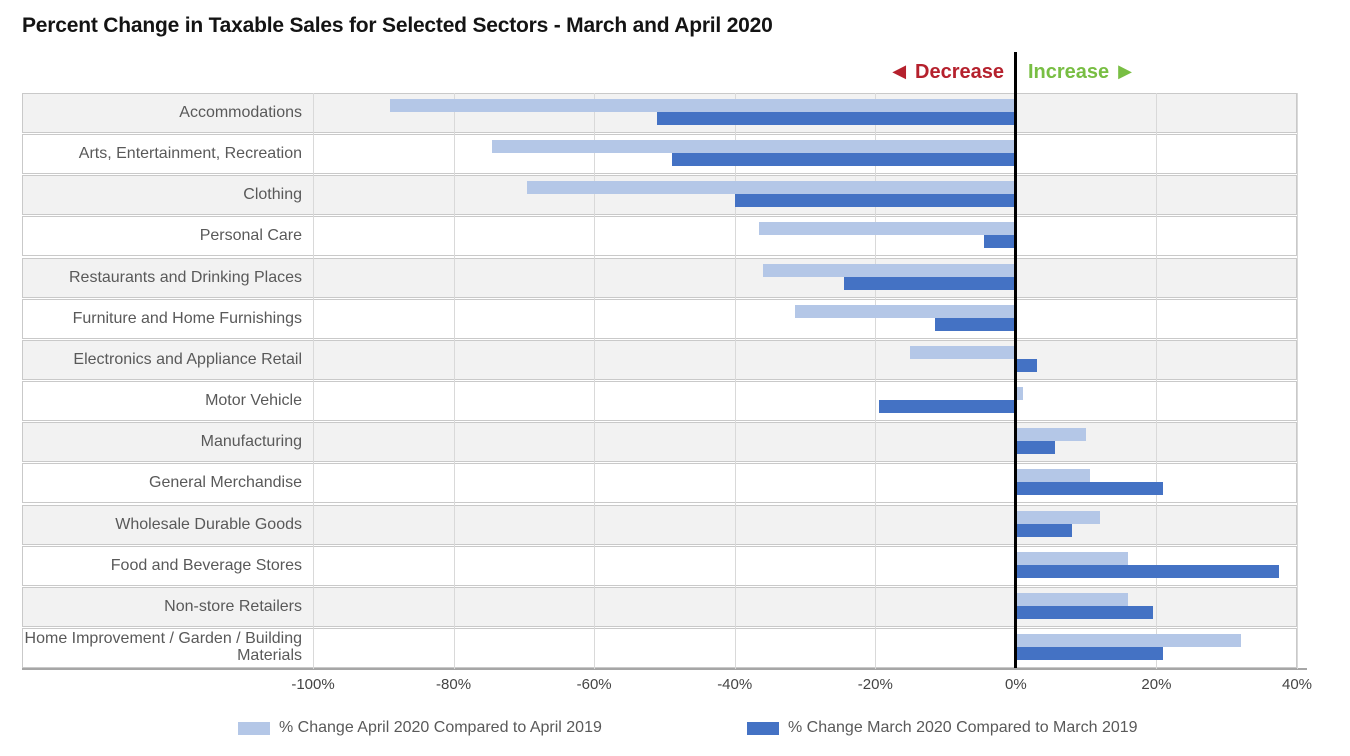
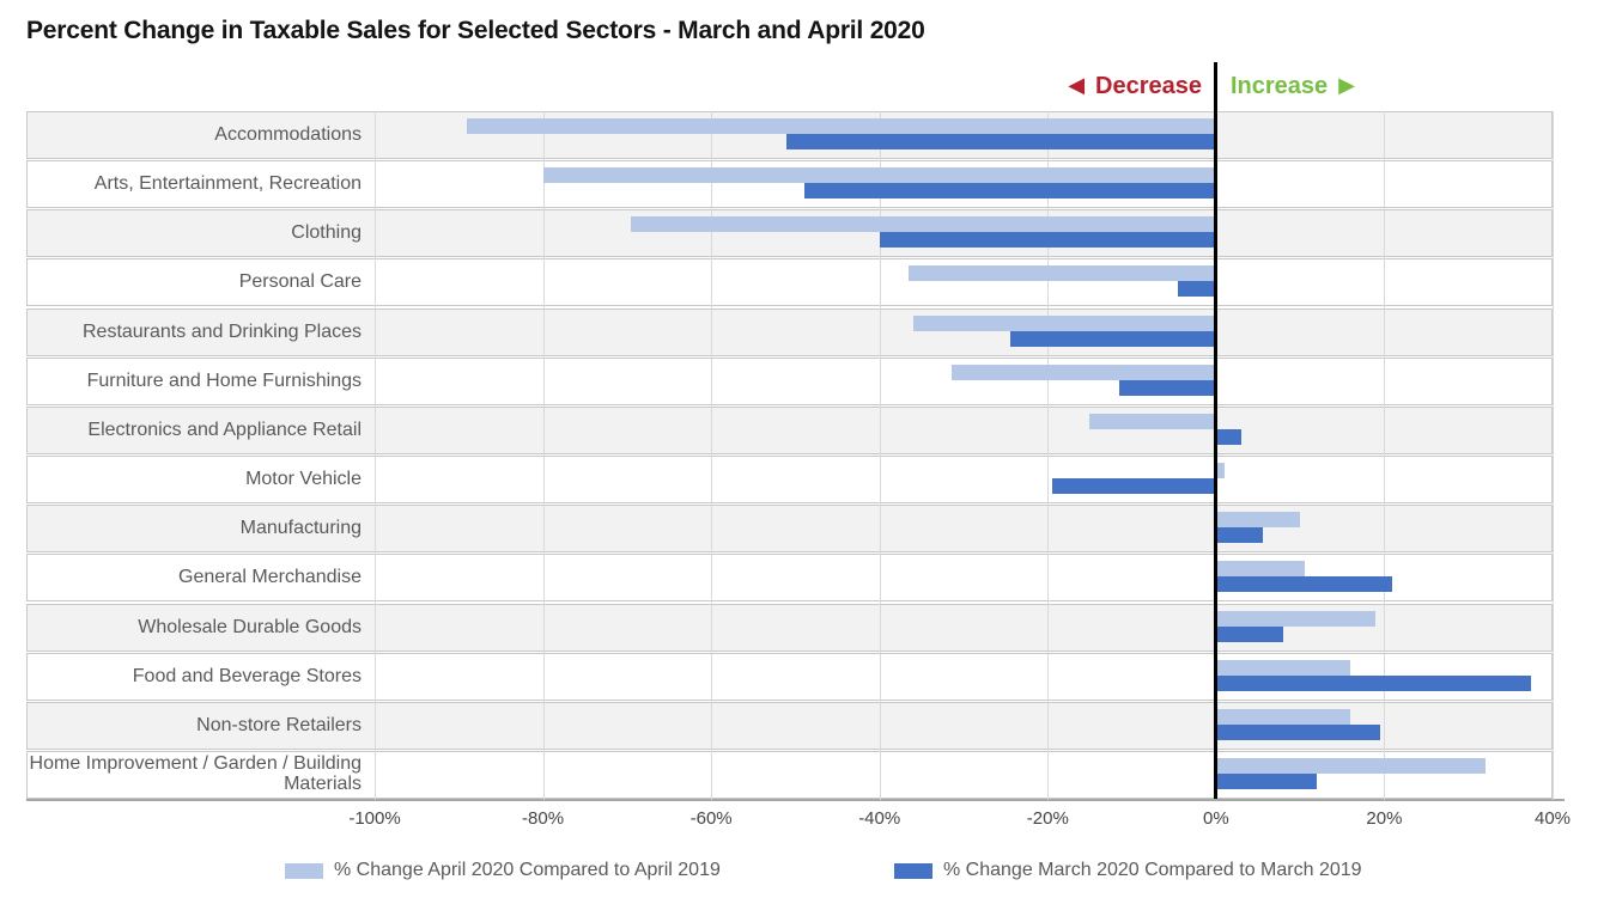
% Change April 2020 Compared to April 2019/Arts, Entertainment, Recreation: -74% -> -80%
% Change April 2020 Compared to April 2019/Wholesale Durable Goods: 12% -> 19%
% Change March 2020 Compared to March 2019/Home Improvement / Garden / Building Materials: 21% -> 12%
